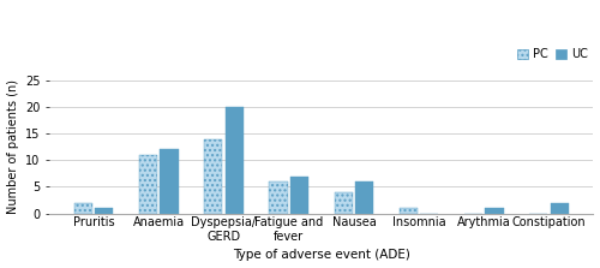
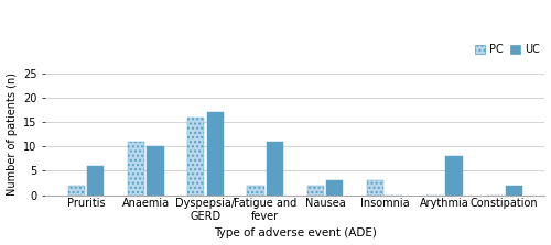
UC/Pruritis: 1 -> 6
UC/Anaemia: 12 -> 10
PC/Dyspepsia/ GERD: 14 -> 16
UC/Dyspepsia/ GERD: 20 -> 17
PC/Fatigue and fever: 6 -> 2
UC/Fatigue and fever: 7 -> 11
PC/Nausea: 4 -> 2
UC/Nausea: 6 -> 3
PC/Insomnia: 1 -> 3
UC/Arythmia: 1 -> 8
